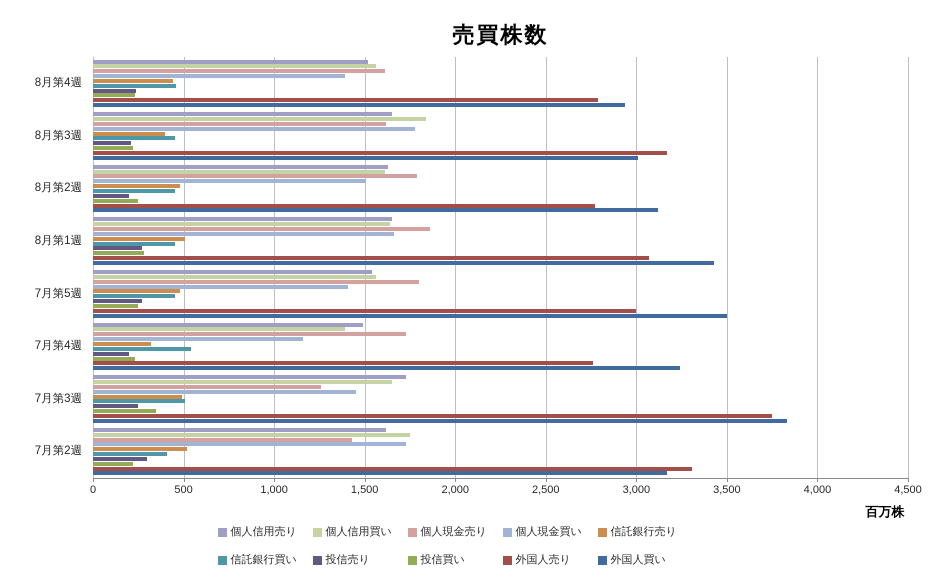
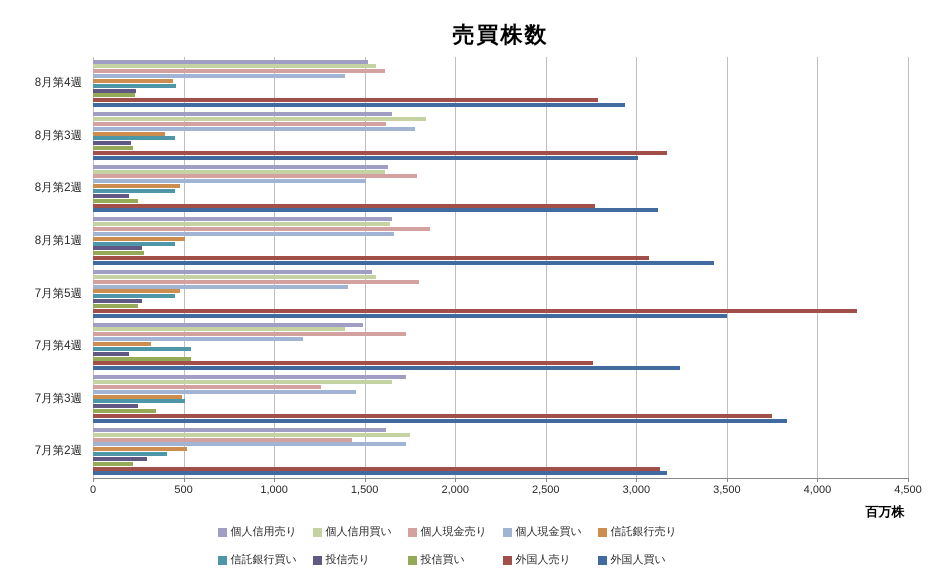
外国人売り/7月第5週: 3000 -> 4220
投信買い/7月第4週: 230 -> 540
外国人売り/7月第2週: 3310 -> 3130
